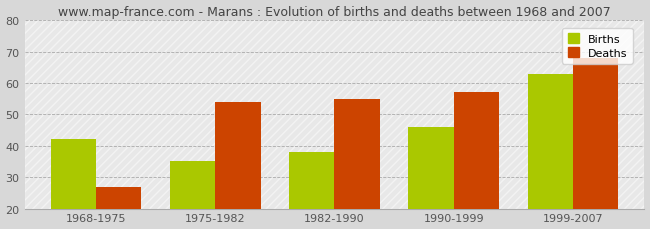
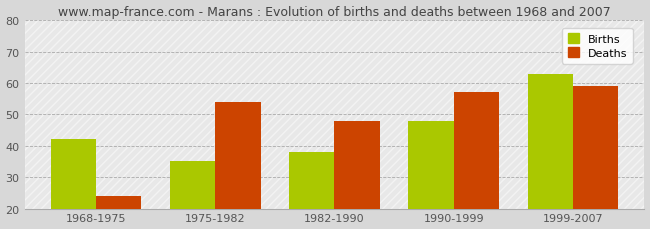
Deaths/1968-1975: 27 -> 24
Deaths/1982-1990: 55 -> 48
Births/1990-1999: 46 -> 48
Deaths/1999-2007: 68 -> 59
